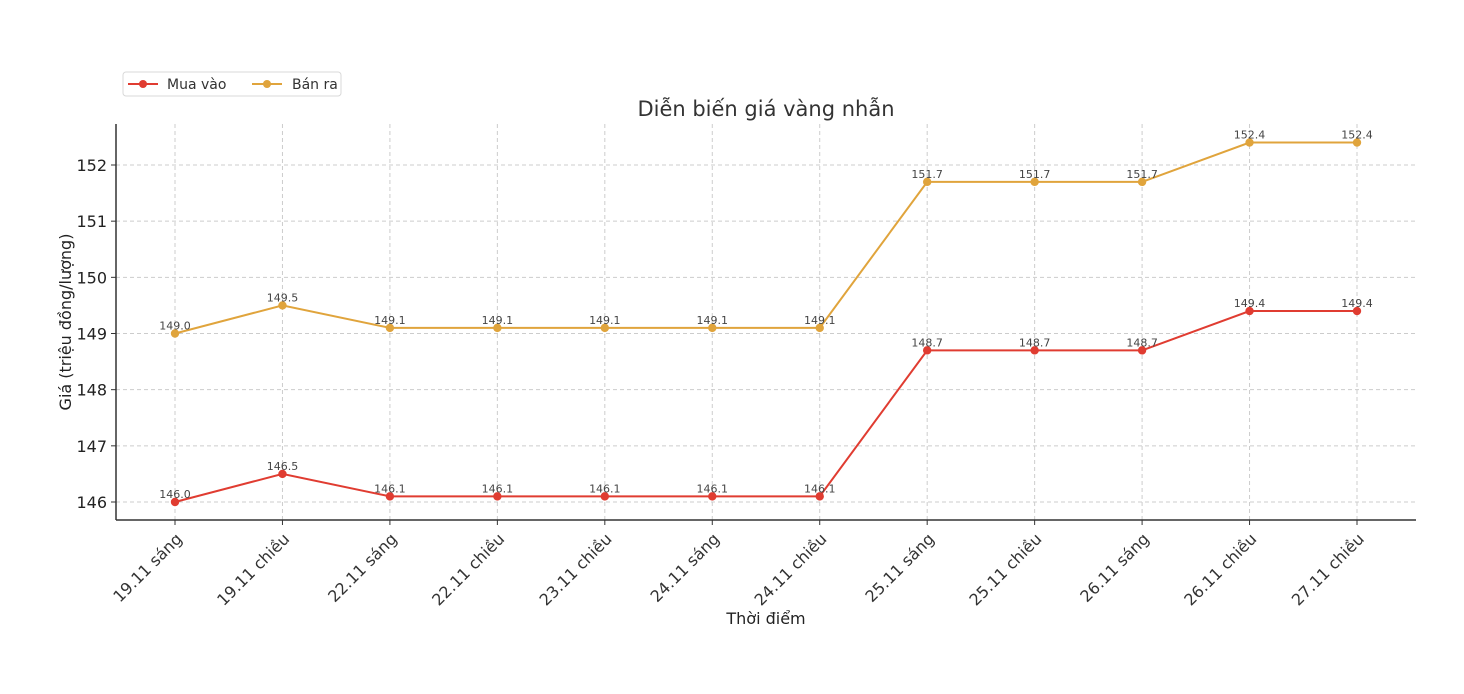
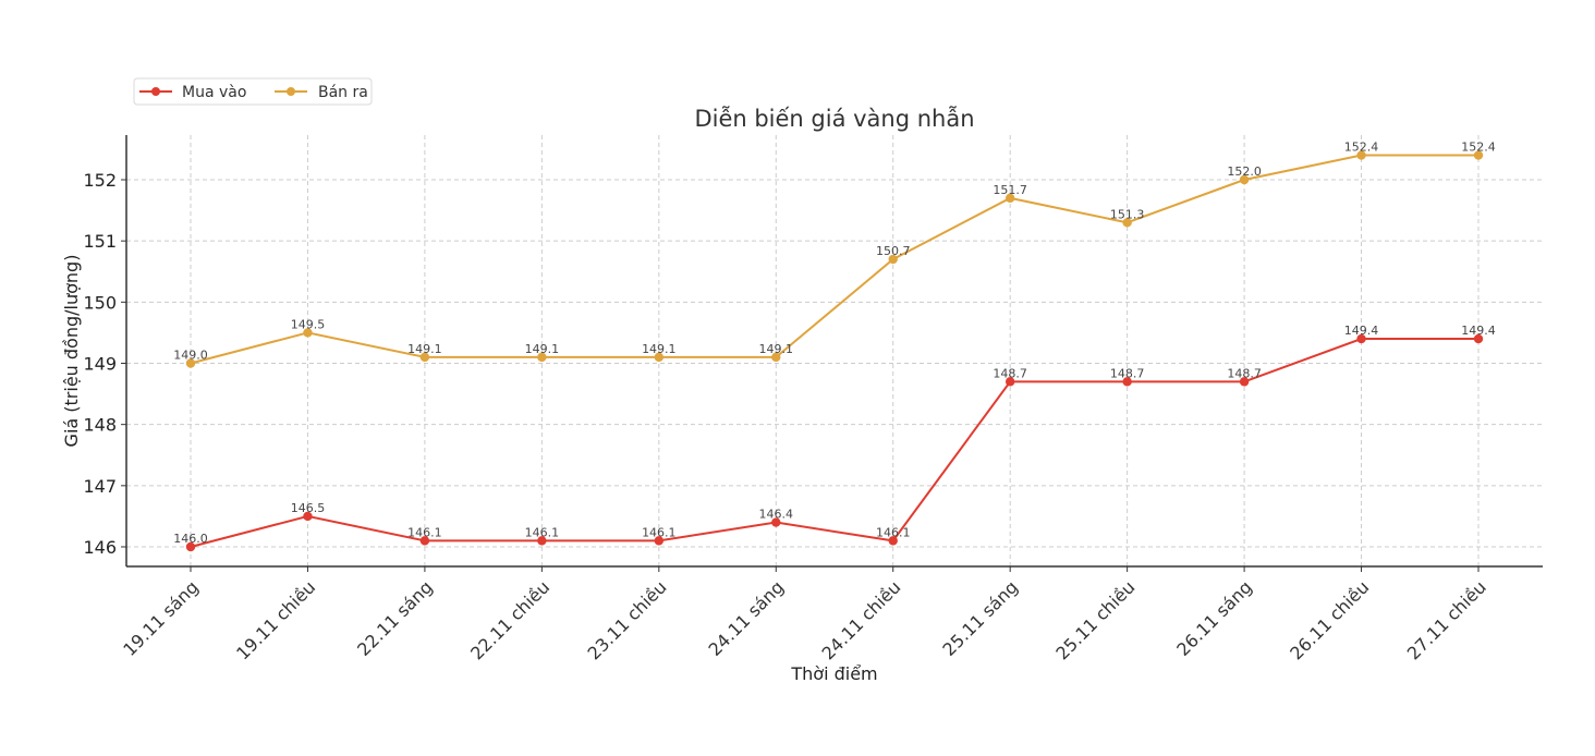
Mua vào/24.11 sáng: 146.1 -> 146.4
Bán ra/24.11 chiều: 149.1 -> 150.7
Bán ra/25.11 chiều: 151.7 -> 151.3
Bán ra/26.11 sáng: 151.7 -> 152.0
